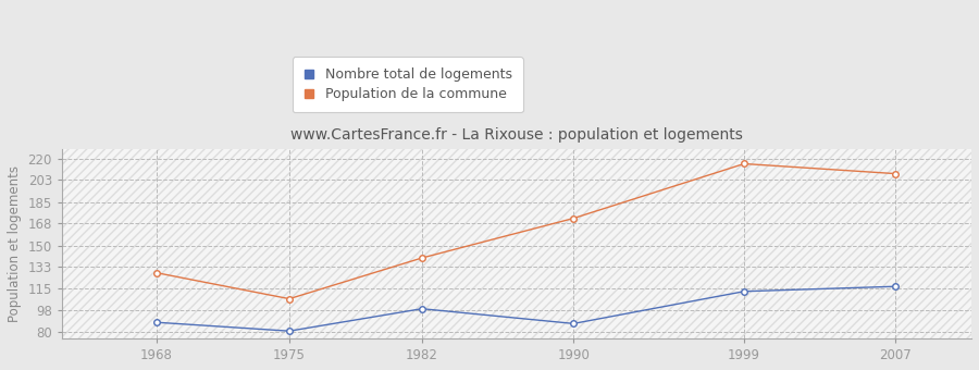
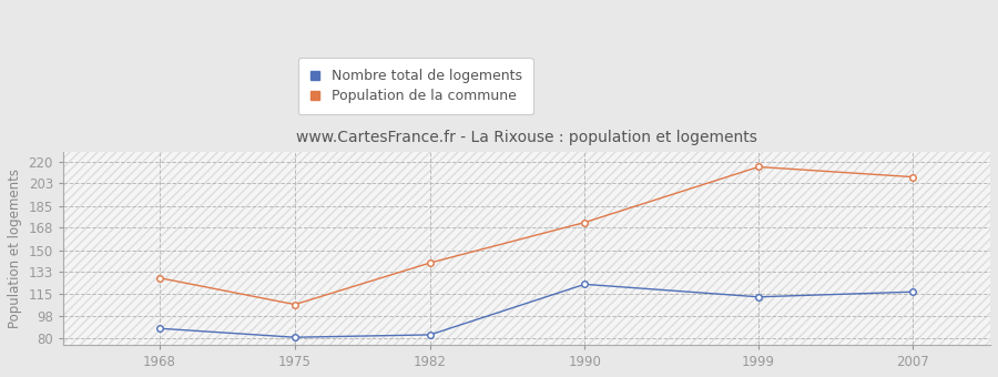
Nombre total de logements/1982: 99 -> 83
Nombre total de logements/1990: 87 -> 123
